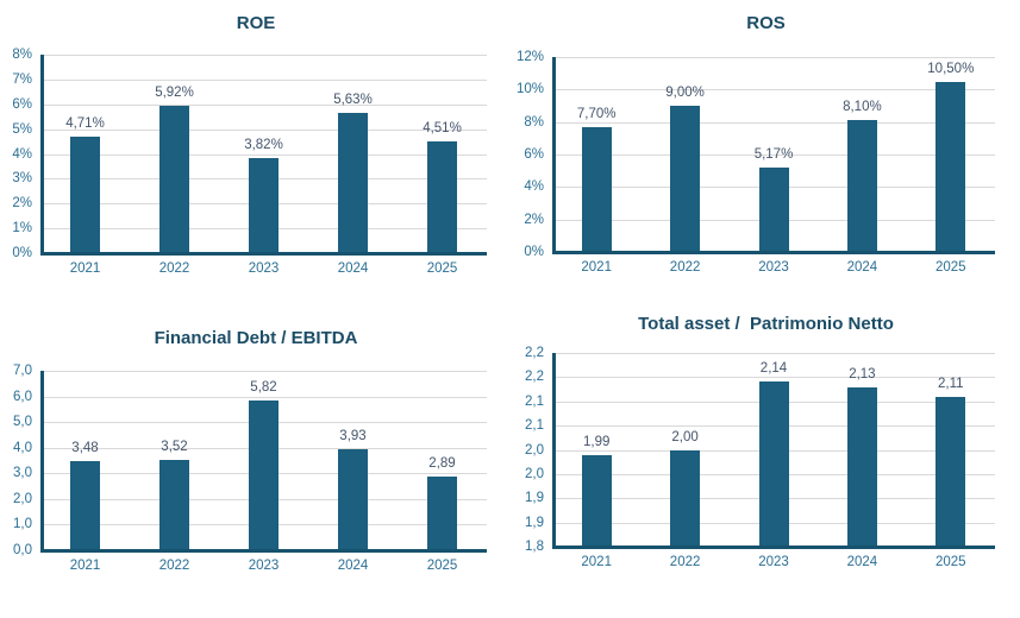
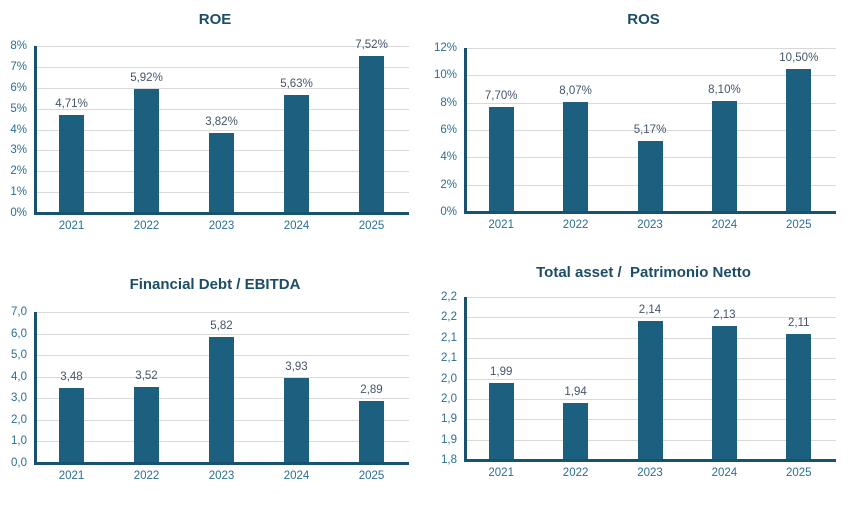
ROE/2025: 4,51% -> 7,52%
ROS/2022: 9,00% -> 8,07%
Total asset / Patrimonio Netto/2022: 2,00 -> 1,94
